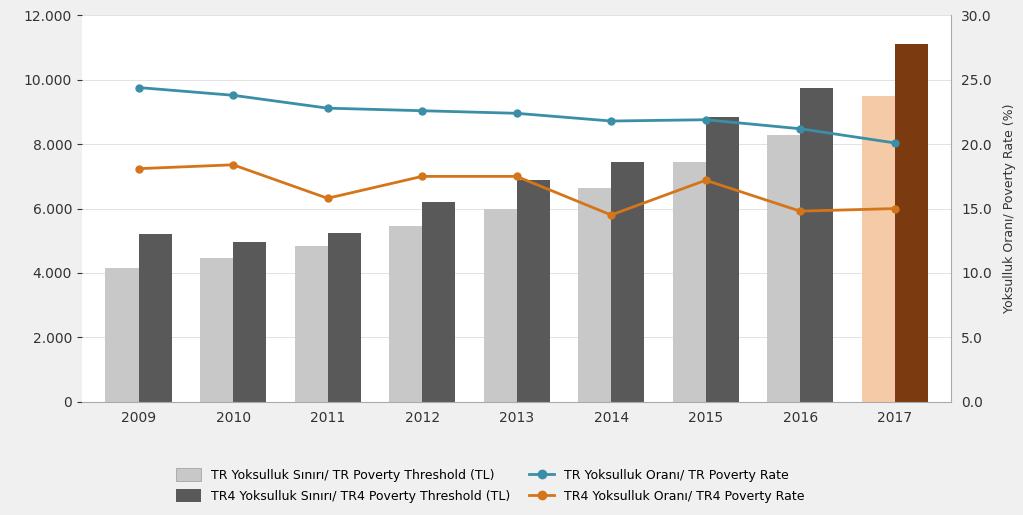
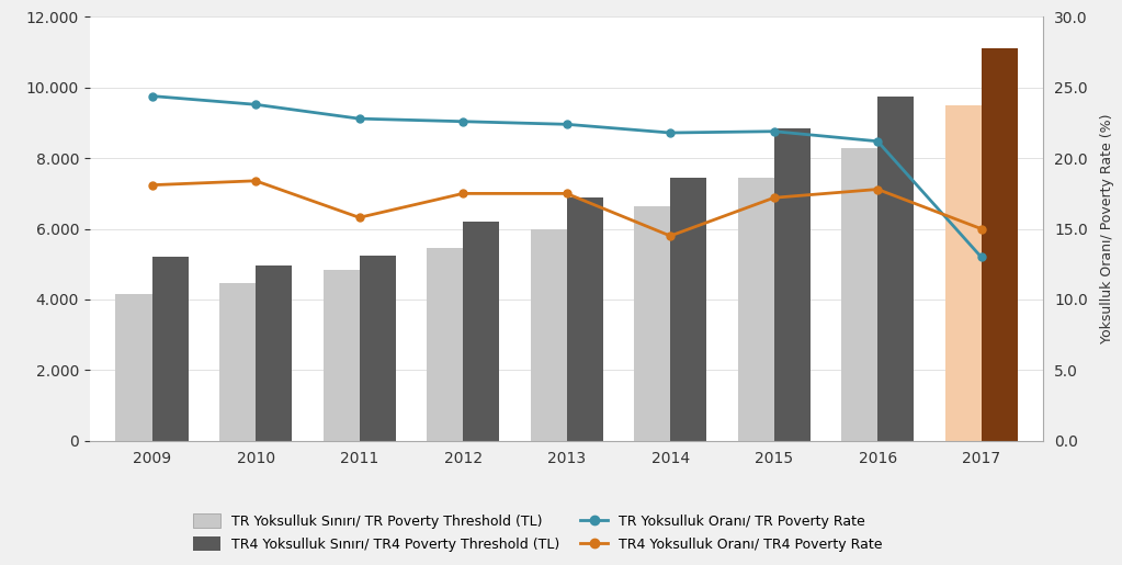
TR4 Yoksulluk Oranı/ TR4 Poverty Rate/2016: 14.8 -> 17.8
TR Yoksulluk Oranı/ TR Poverty Rate/2017: 20.1 -> 13.0
